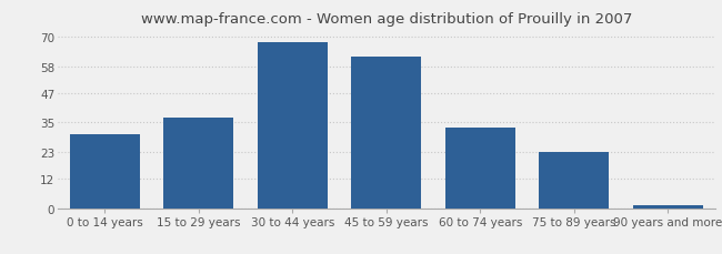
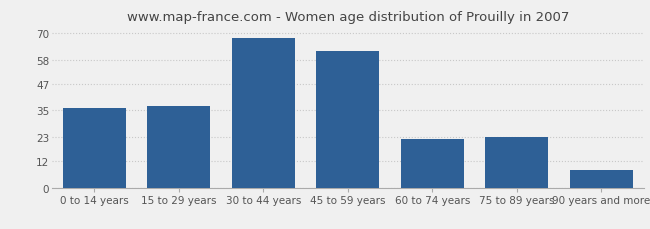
0 to 14 years: 30 -> 36
60 to 74 years: 33 -> 22
90 years and more: 1 -> 8
